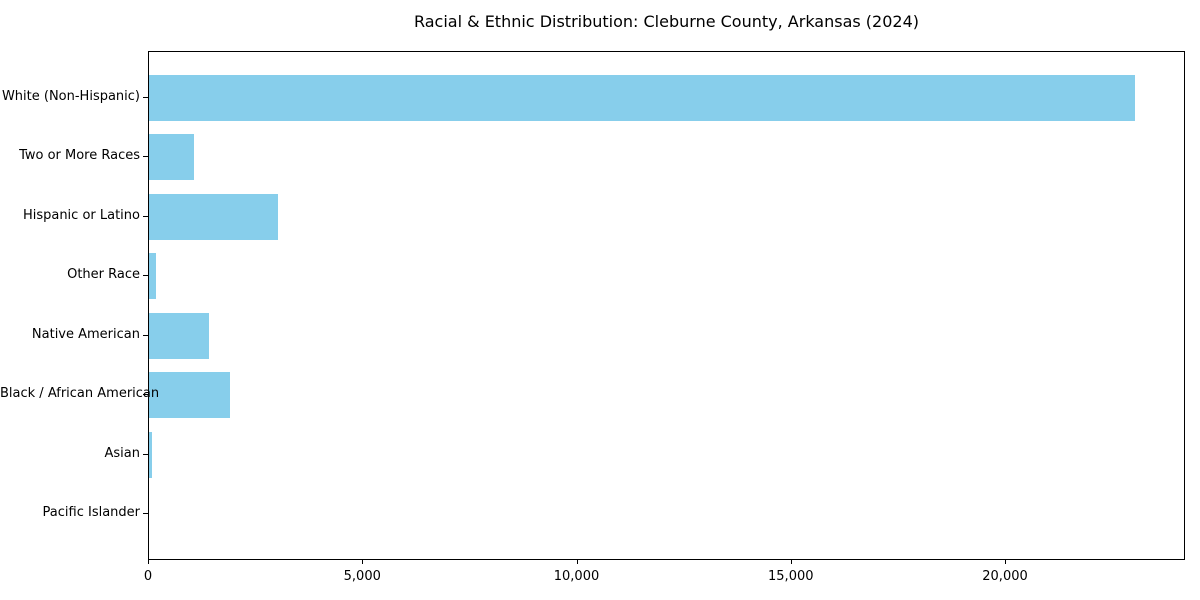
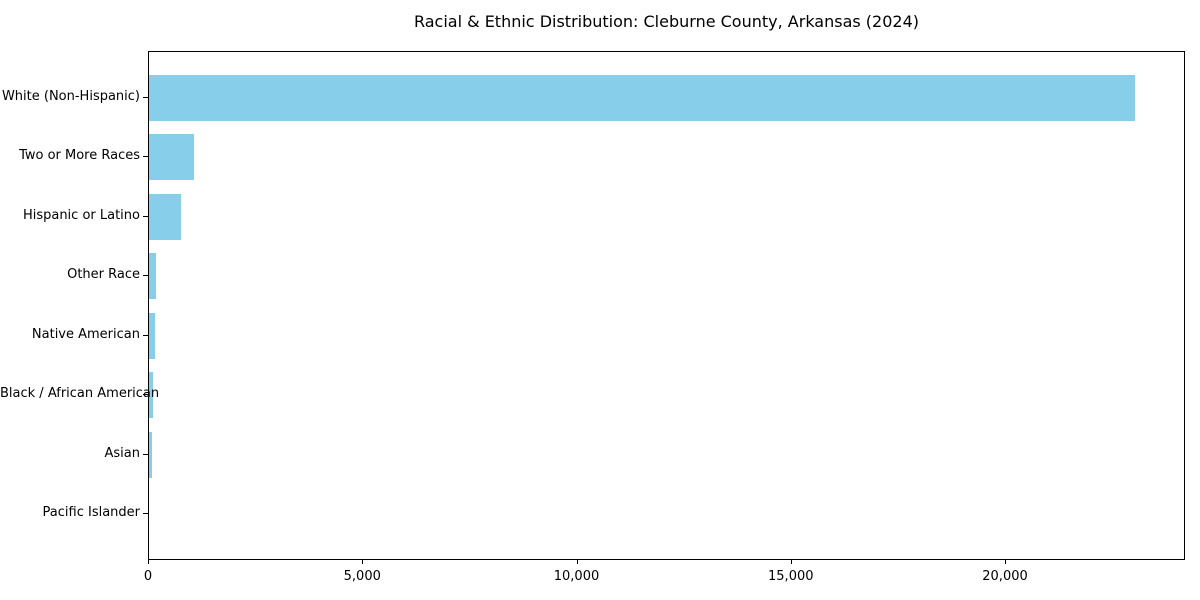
Hispanic or Latino: 3000 -> 800
Native American: 1400 -> 100
Black / African American: 1900 -> 100
